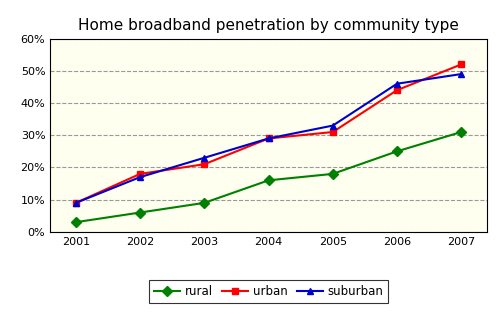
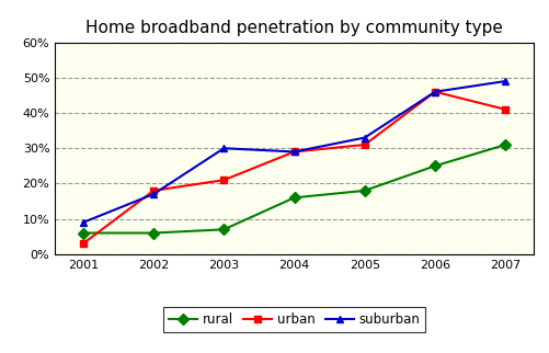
rural/2001: 3% -> 6%
urban/2001: 9% -> 3%
rural/2003: 9% -> 7%
suburban/2003: 23% -> 30%
urban/2006: 44% -> 46%
urban/2007: 52% -> 41%
